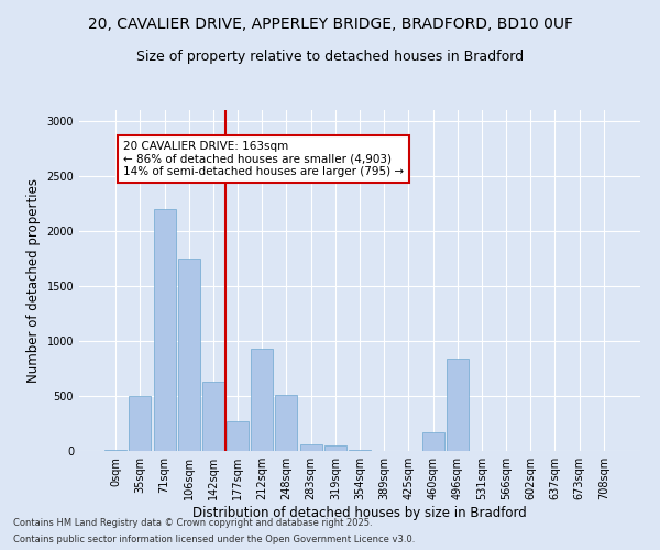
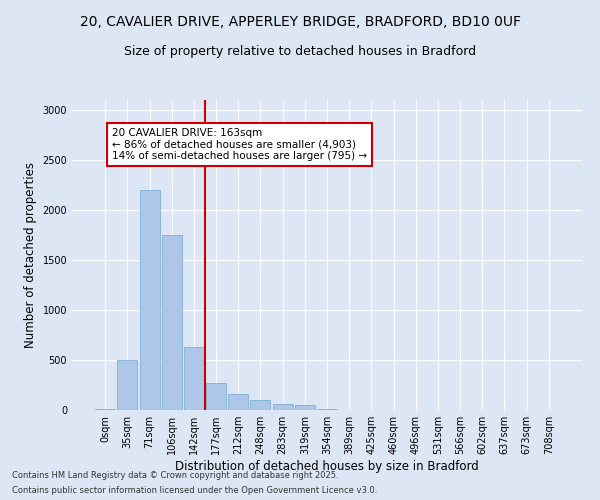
212sqm: 930 -> 160
248sqm: 510 -> 100
460sqm: 170 -> 0
496sqm: 840 -> 0
